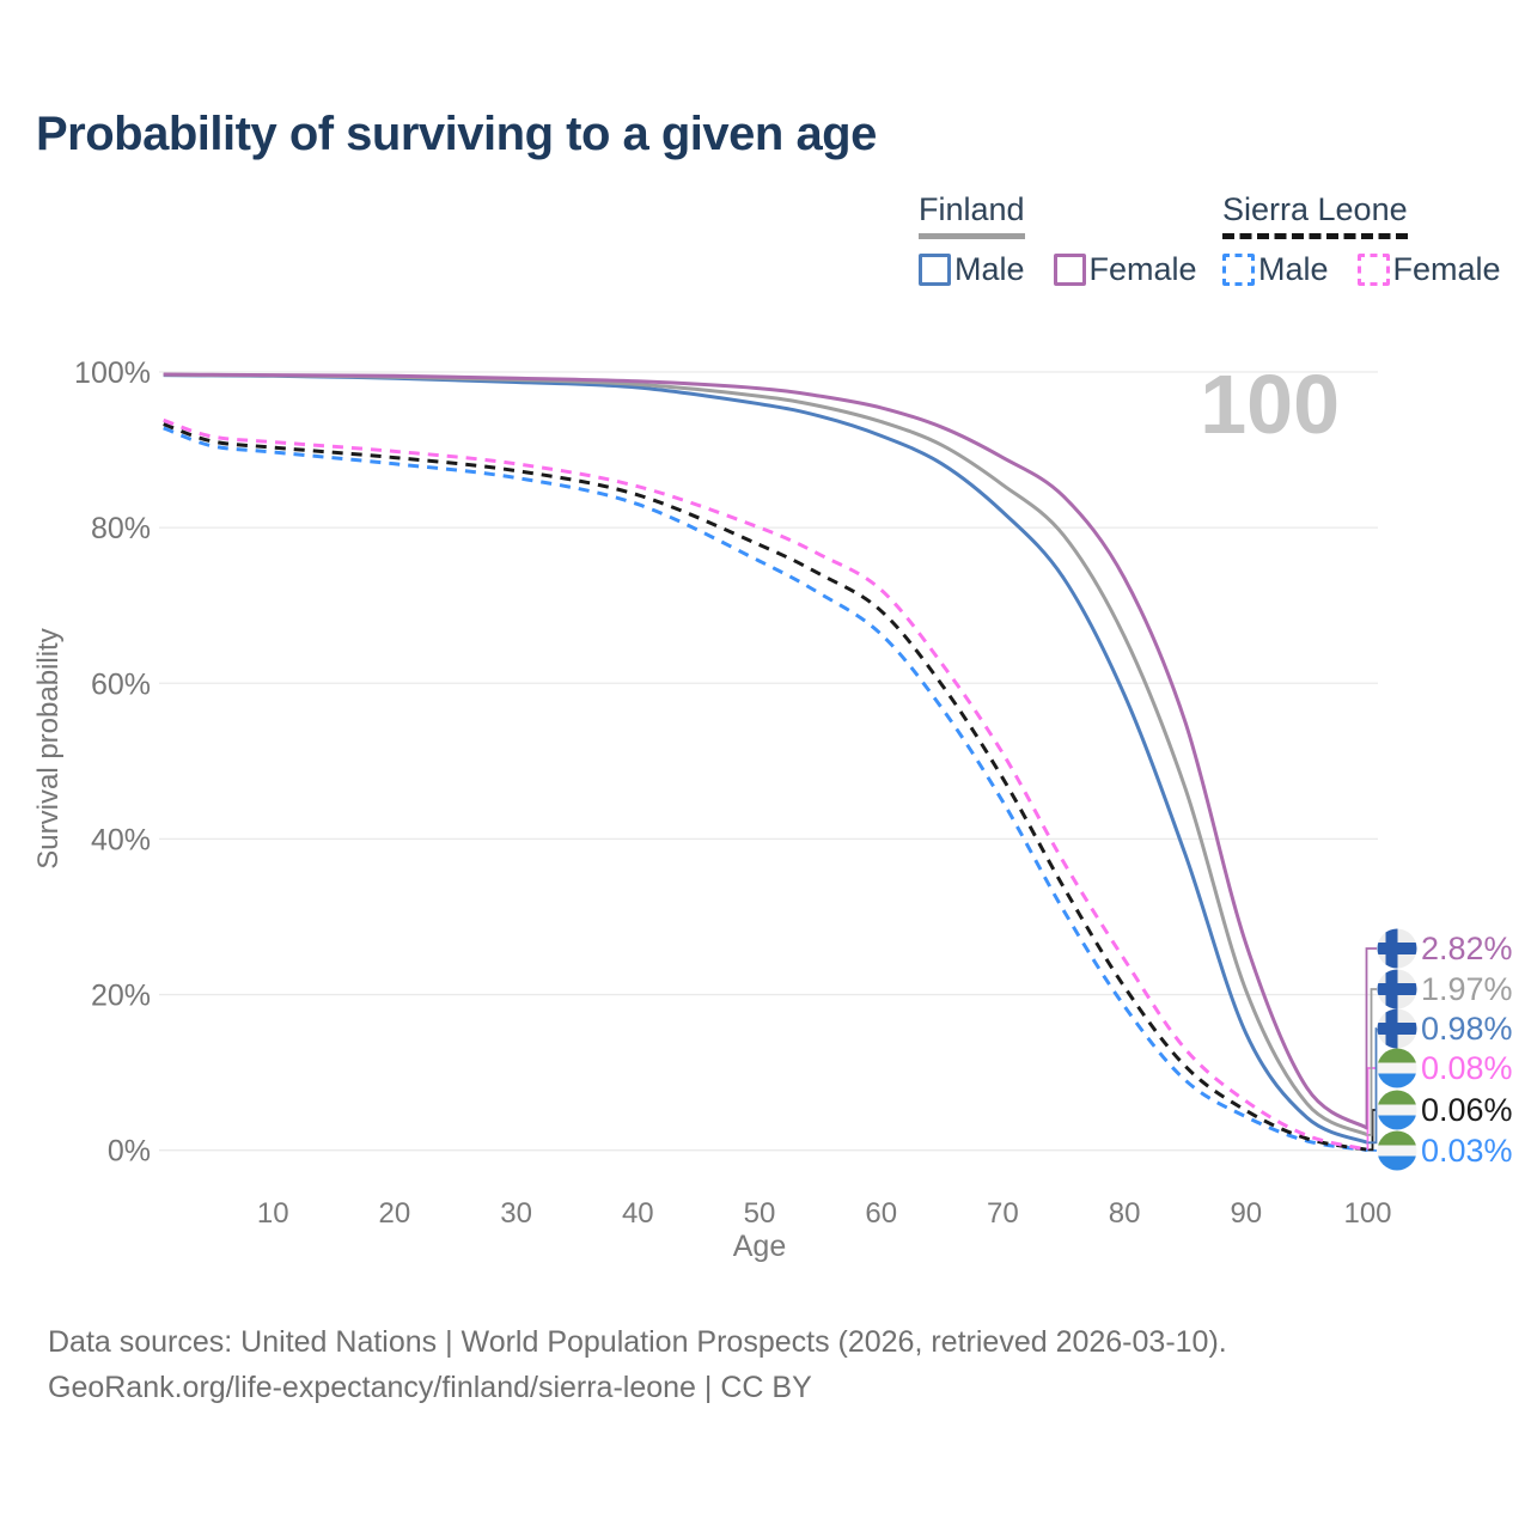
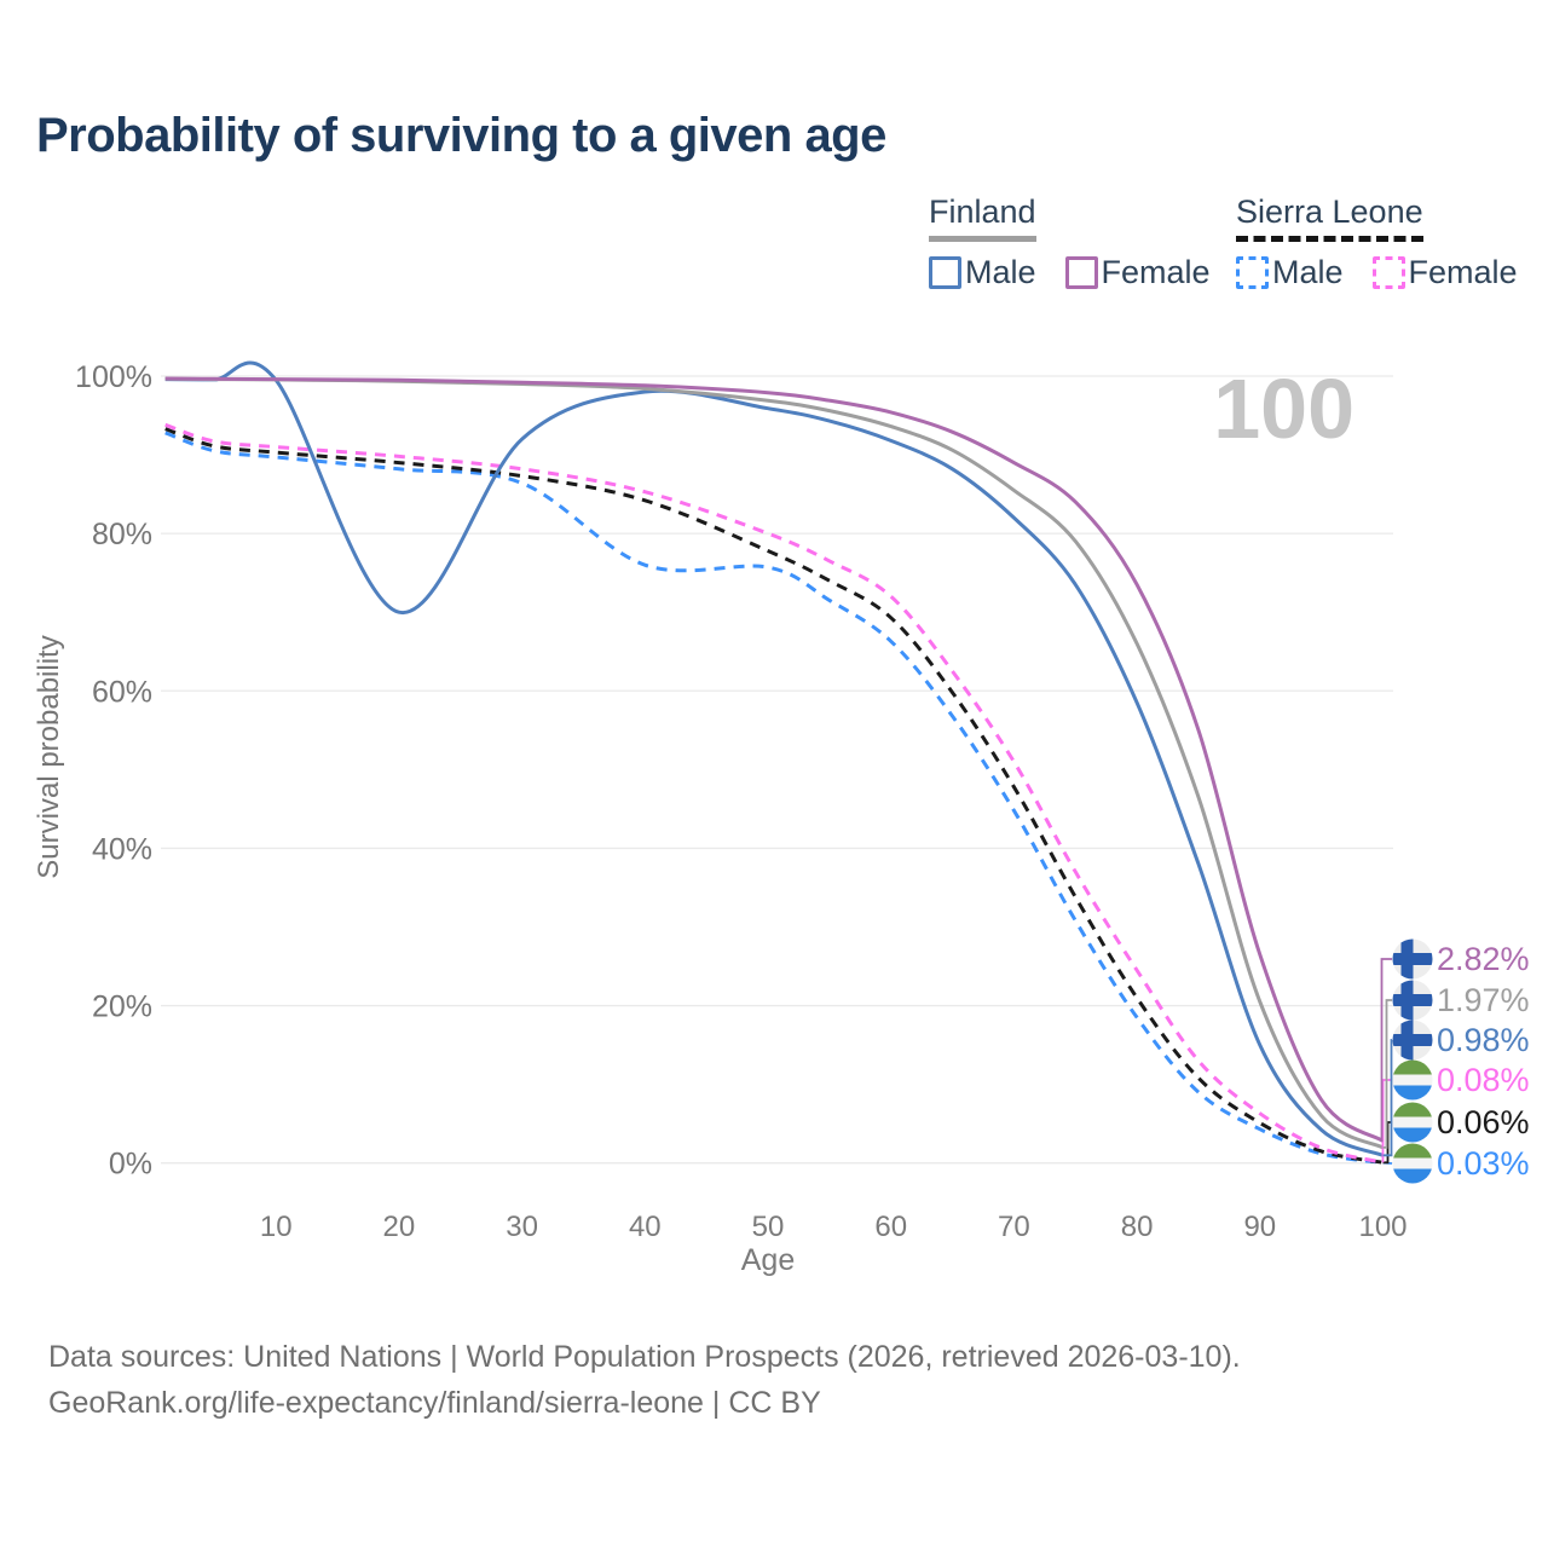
Finland Male/20: 99% -> 70%
Finland Male/30: 99% -> 92%
Sierra Leone Male/40: 83% -> 76%
